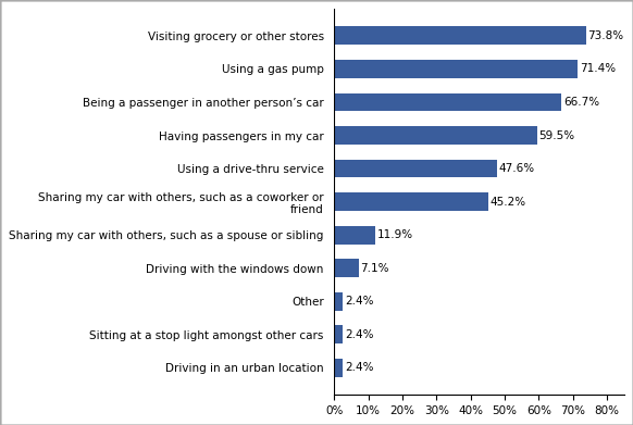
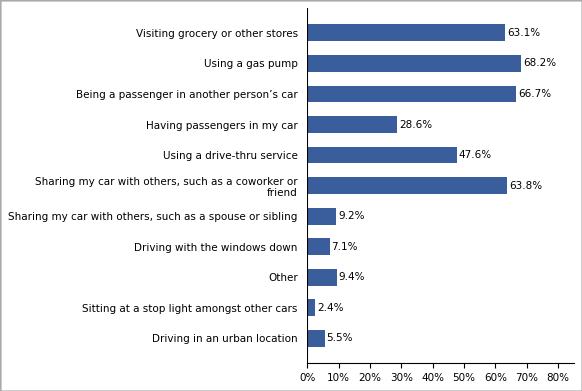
Visiting grocery or other stores: 73.8% -> 63.1%
Using a gas pump: 71.4% -> 68.2%
Having passengers in my car: 59.5% -> 28.6%
Sharing my car with others, such as a coworker or friend: 45.2% -> 63.8%
Sharing my car with others, such as a spouse or sibling: 11.9% -> 9.2%
Other: 2.4% -> 9.4%
Driving in an urban location: 2.4% -> 5.5%
